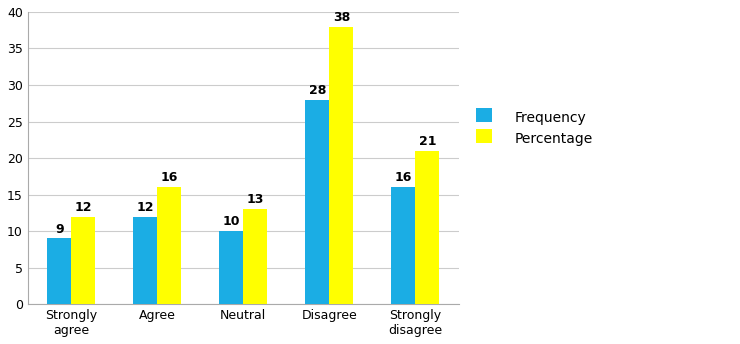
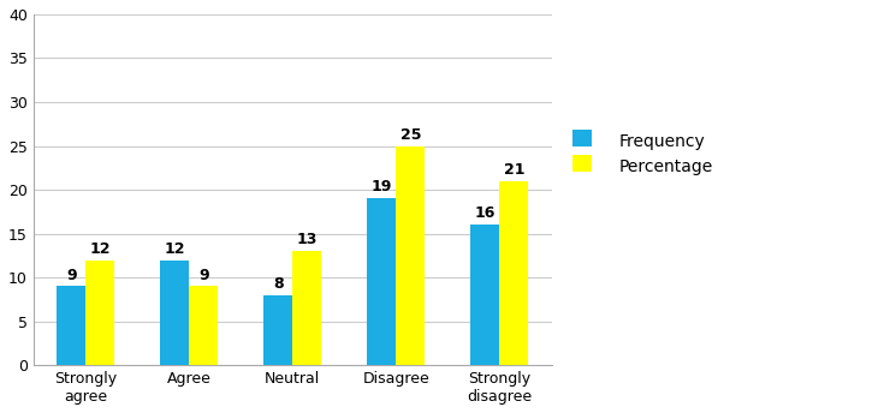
Percentage/Agree: 16 -> 9
Frequency/Neutral: 10 -> 8
Frequency/Disagree: 28 -> 19
Percentage/Disagree: 38 -> 25
